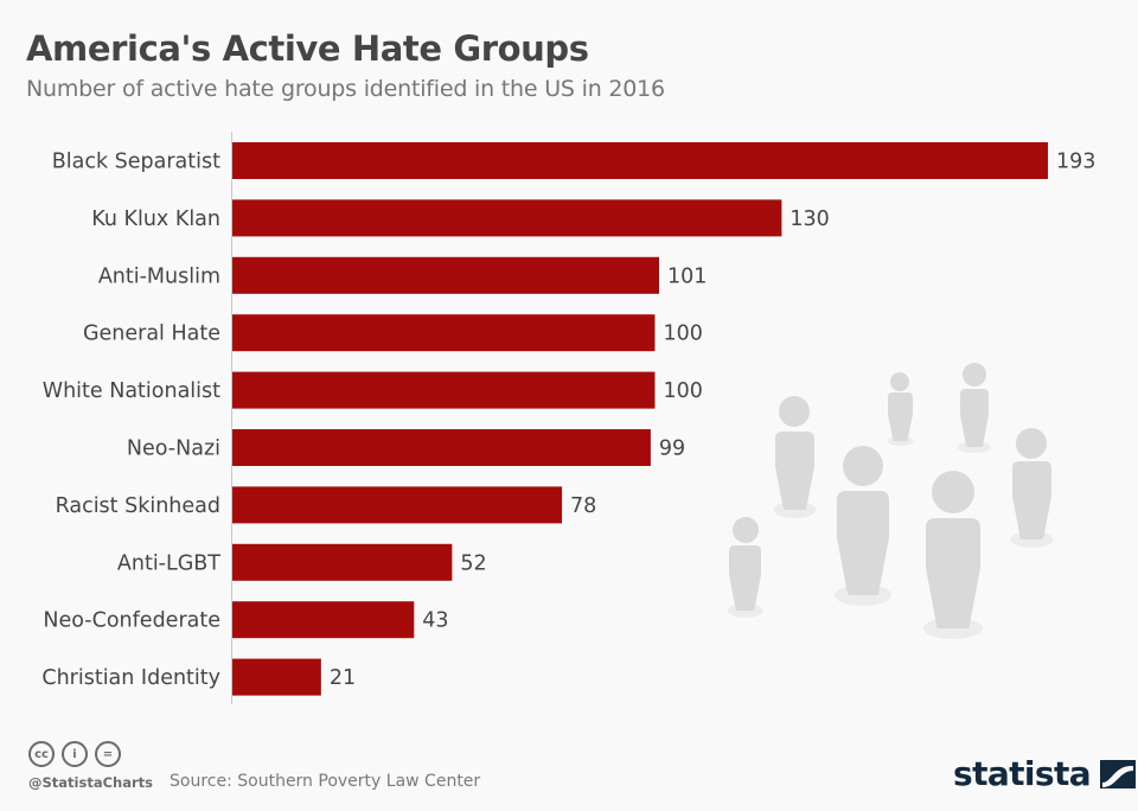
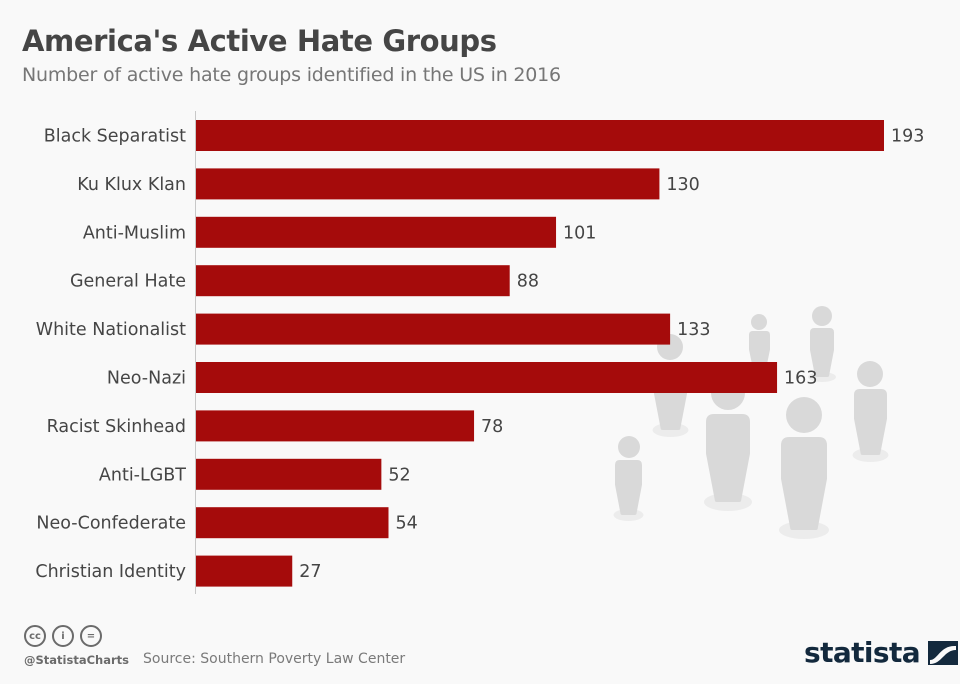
General Hate: 100 -> 88
White Nationalist: 100 -> 133
Neo-Nazi: 99 -> 163
Neo-Confederate: 43 -> 54
Christian Identity: 21 -> 27
